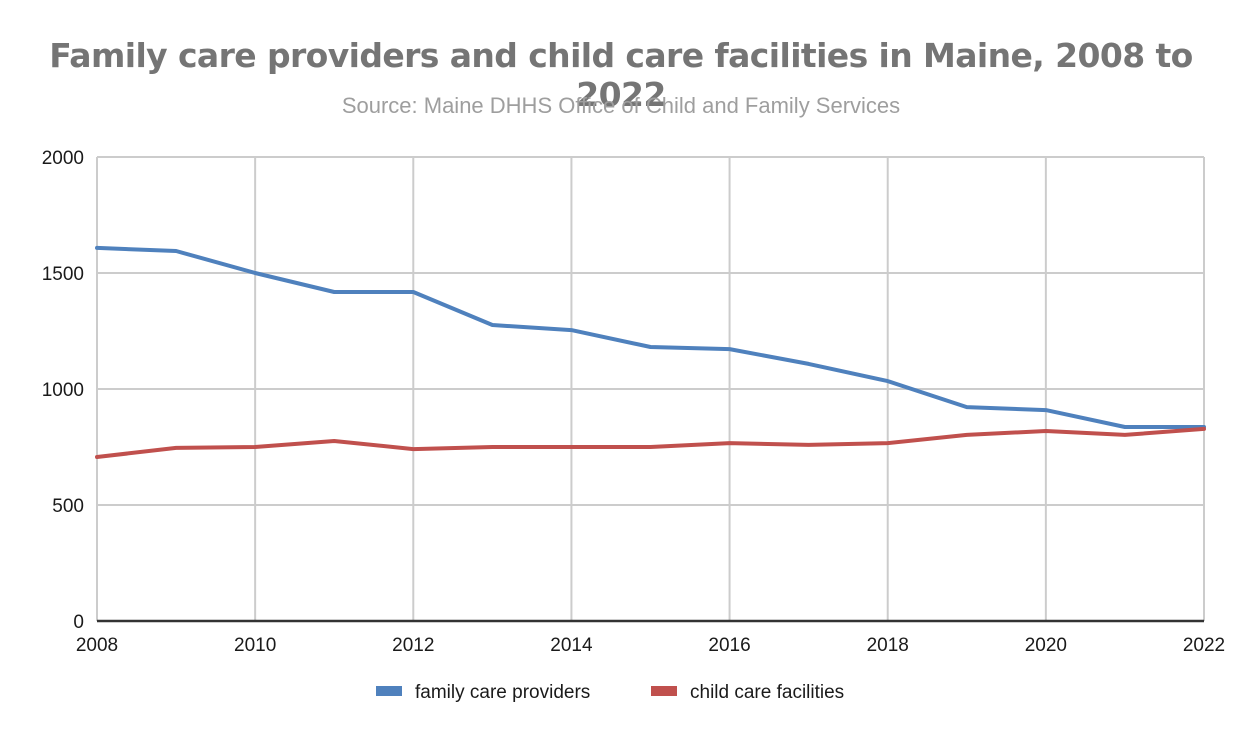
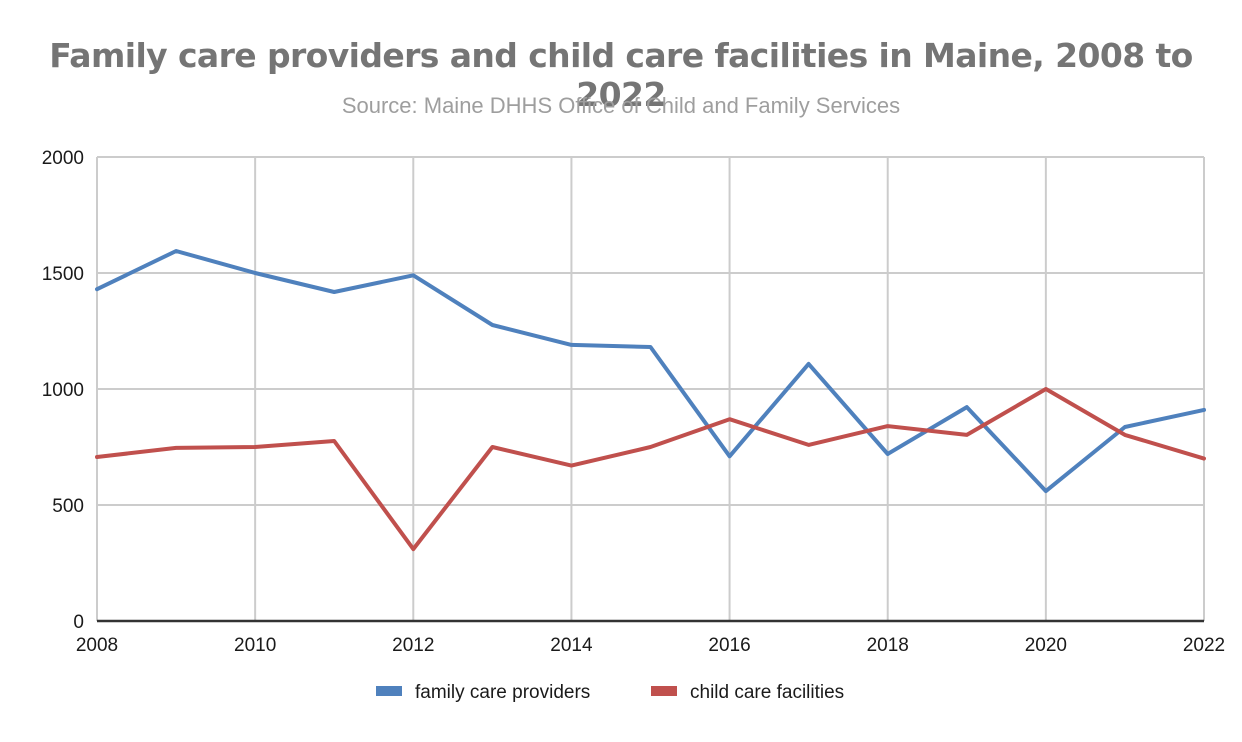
family care providers/2008: 1610 -> 1430
family care providers/2012: 1420 -> 1490
child care facilities/2012: 740 -> 310
family care providers/2014: 1250 -> 1190
child care facilities/2014: 750 -> 670
family care providers/2016: 1170 -> 710
child care facilities/2016: 770 -> 870
family care providers/2018: 1030 -> 720
child care facilities/2018: 770 -> 840
family care providers/2020: 910 -> 560
child care facilities/2020: 820 -> 1000
family care providers/2022: 840 -> 910
child care facilities/2022: 830 -> 700
